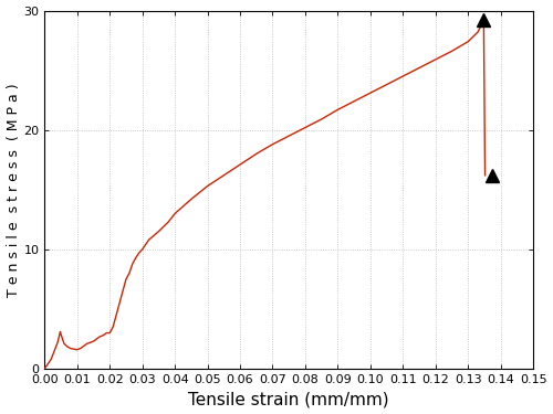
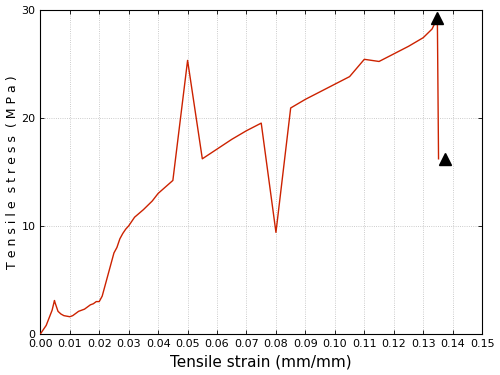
0.05: 15.3 -> 25.3
0.08: 20.2 -> 9.4
0.11: 24.5 -> 25.4
